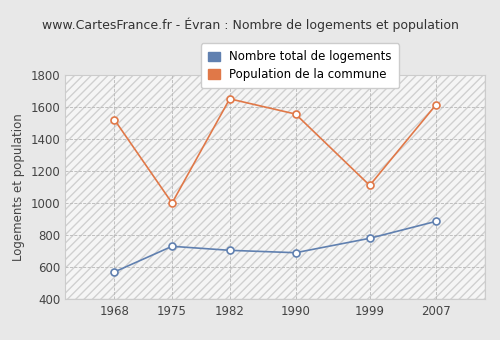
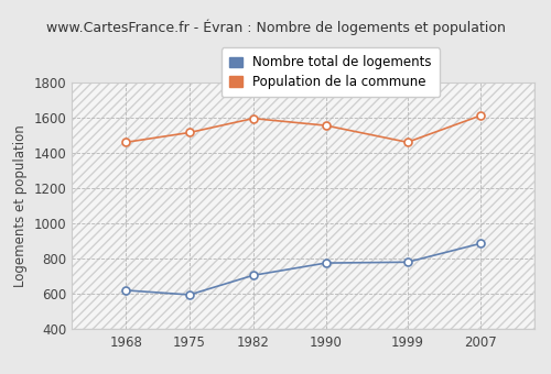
Nombre total de logements/1968: 570 -> 620
Population de la commune/1968: 1520 -> 1460
Nombre total de logements/1975: 730 -> 600
Population de la commune/1975: 1000 -> 1520
Population de la commune/1982: 1650 -> 1600
Nombre total de logements/1990: 690 -> 780
Population de la commune/1999: 1110 -> 1460
